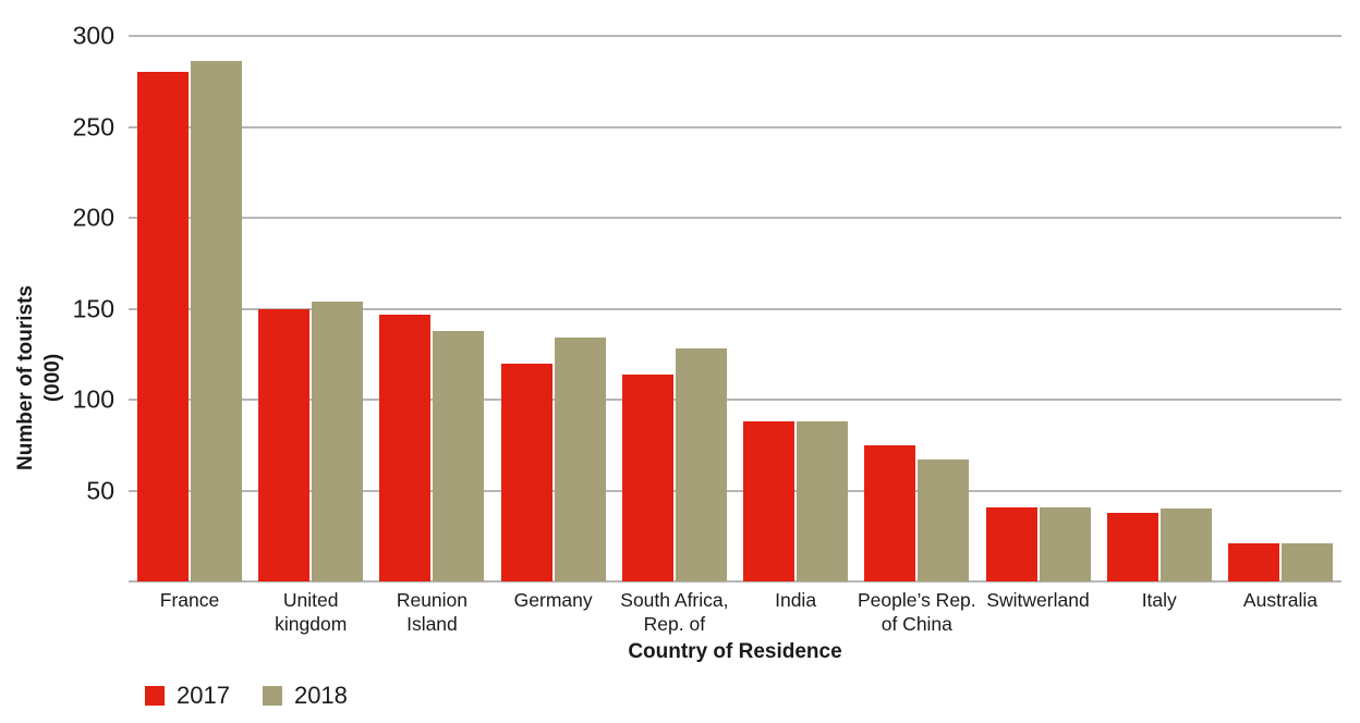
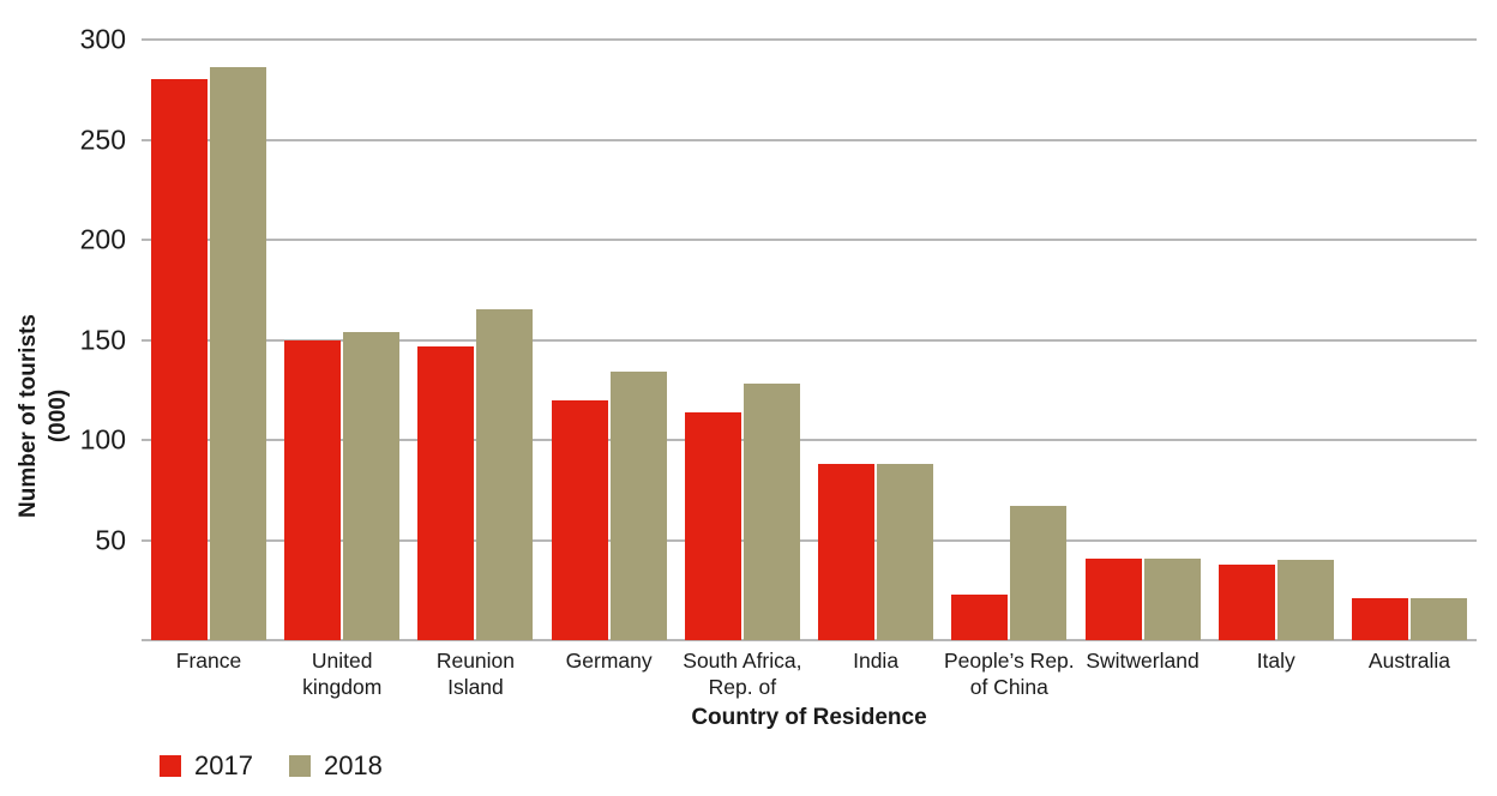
2018/Reunion Island: 138 -> 165
2017/People’s Rep. of China: 75 -> 23
